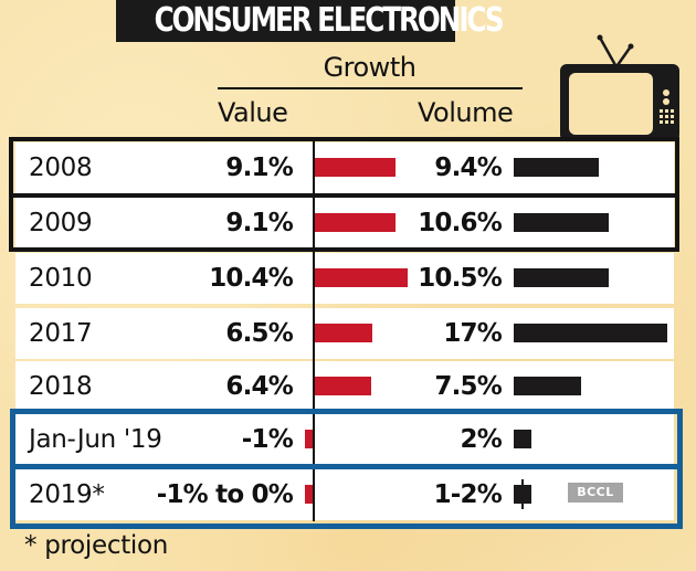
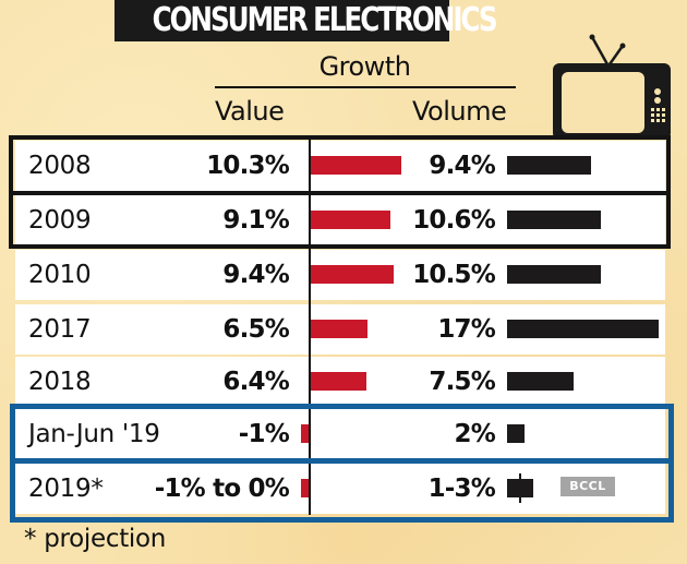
Value/2008: 9.1% -> 10.3%
Value/2010: 10.4% -> 9.4%
Volume/2019*: 2 -> 3
